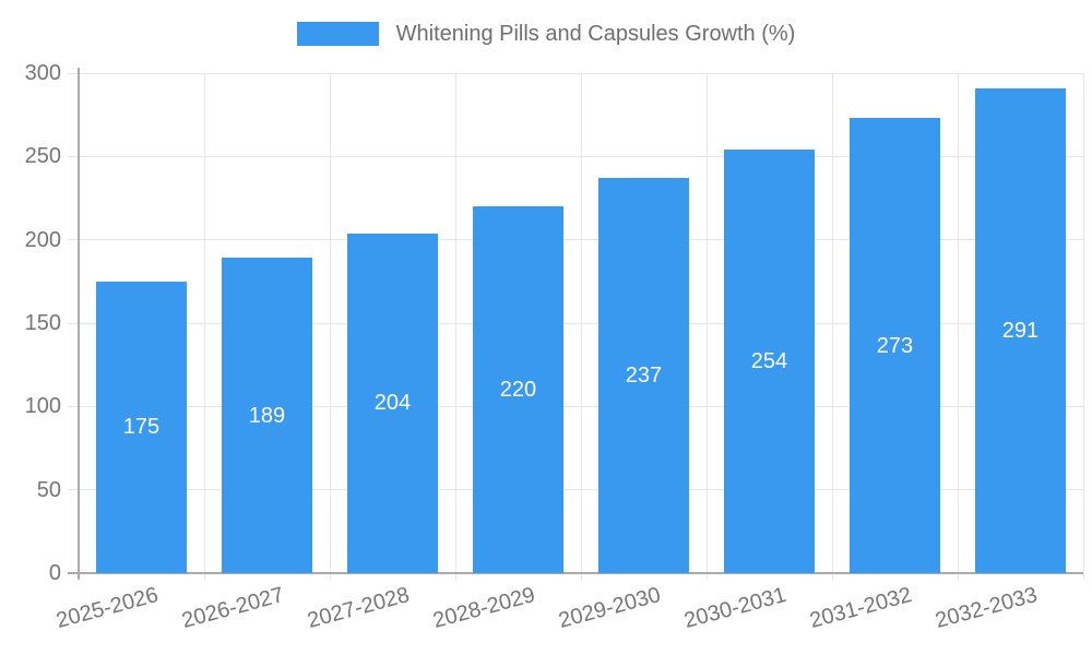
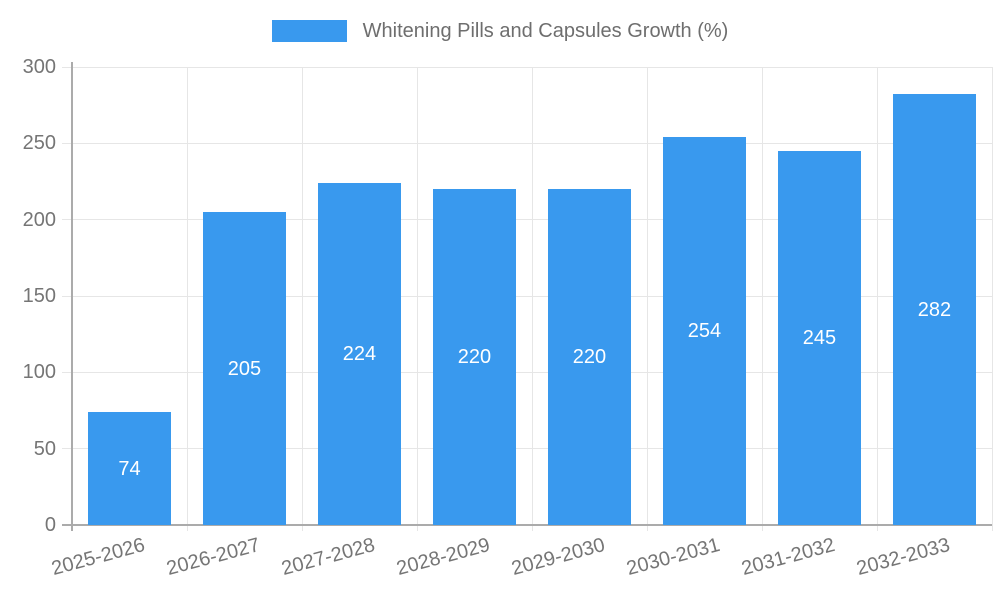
2025-2026: 175 -> 74
2026-2027: 189 -> 205
2027-2028: 204 -> 224
2029-2030: 237 -> 220
2031-2032: 273 -> 245
2032-2033: 291 -> 282
